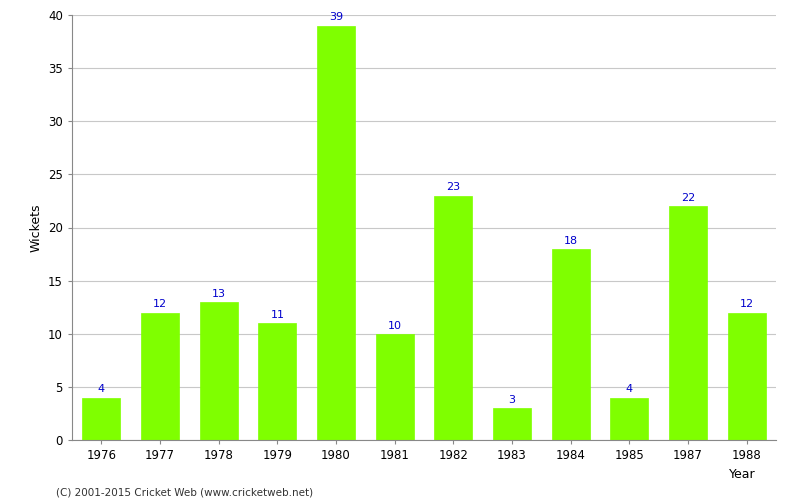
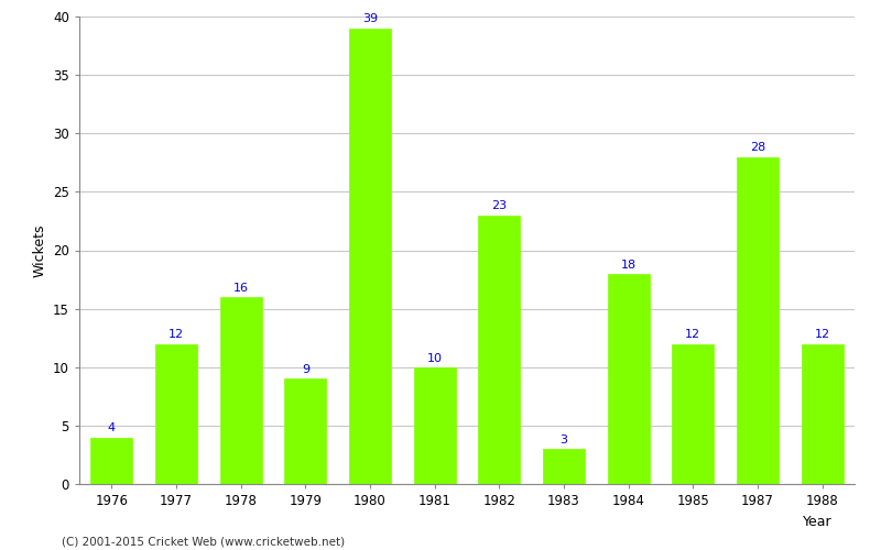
1978: 13 -> 16
1979: 11 -> 9
1985: 4 -> 12
1987: 22 -> 28
